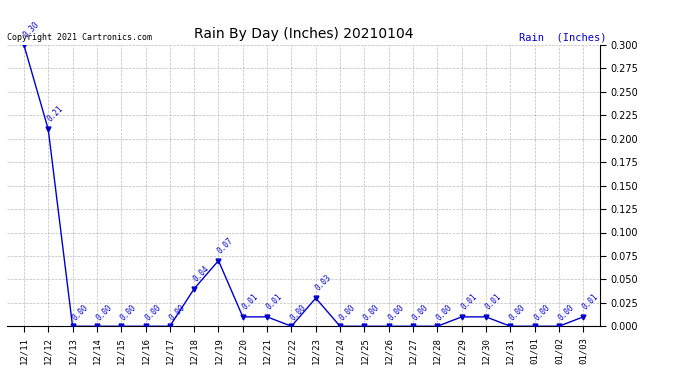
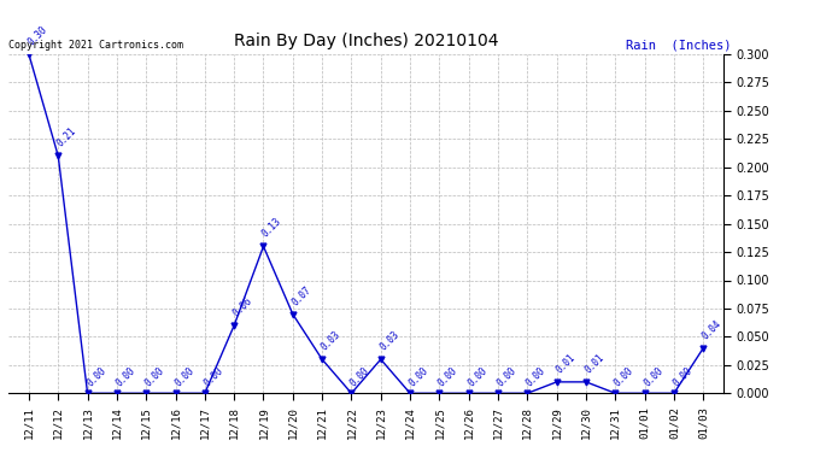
12/18: 0.04 -> 0.06
12/19: 0.07 -> 0.13
12/20: 0.01 -> 0.07
12/21: 0.01 -> 0.03
01/03: 0.01 -> 0.04
